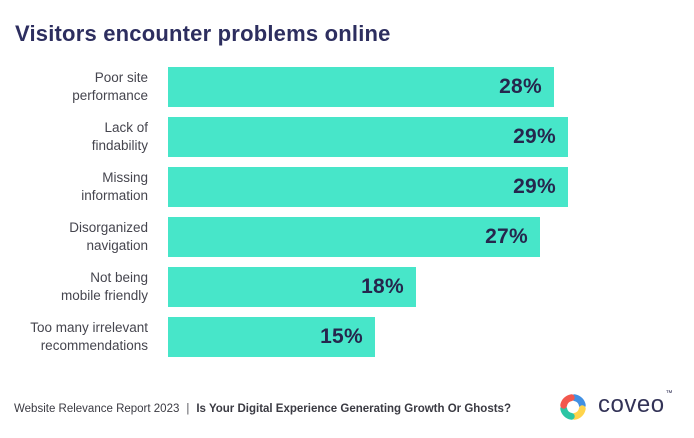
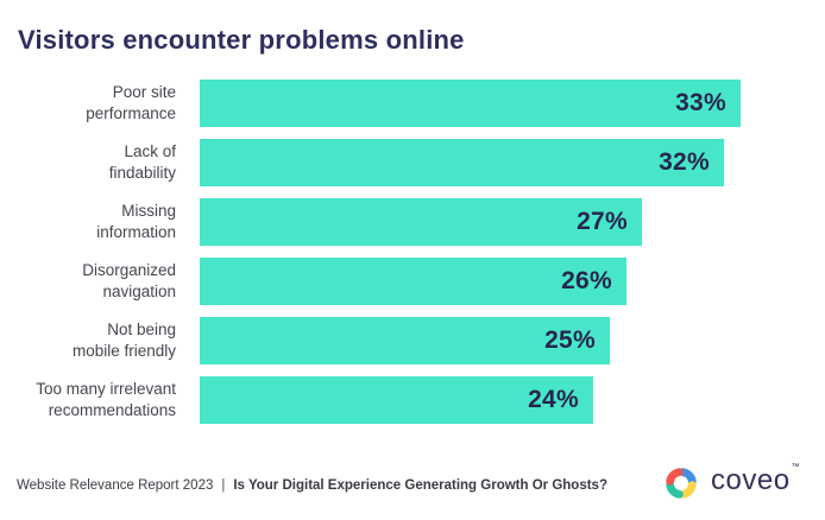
Poor site performance: 28% -> 33%
Lack of findability: 29% -> 32%
Missing information: 29% -> 27%
Disorganized navigation: 27% -> 26%
Not being mobile friendly: 18% -> 25%
Too many irrelevant recommendations: 15% -> 24%
